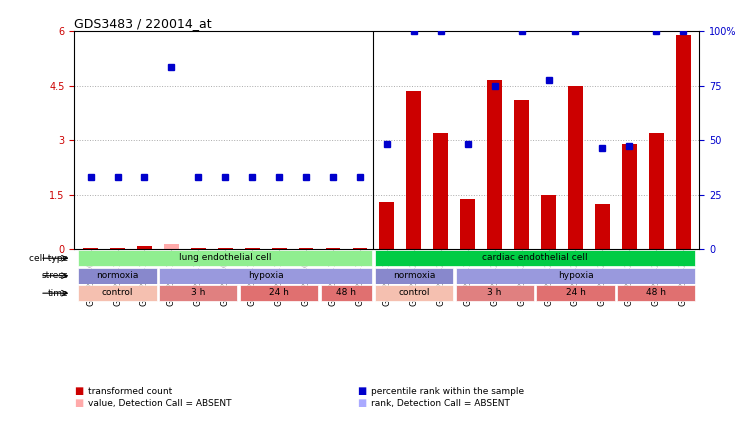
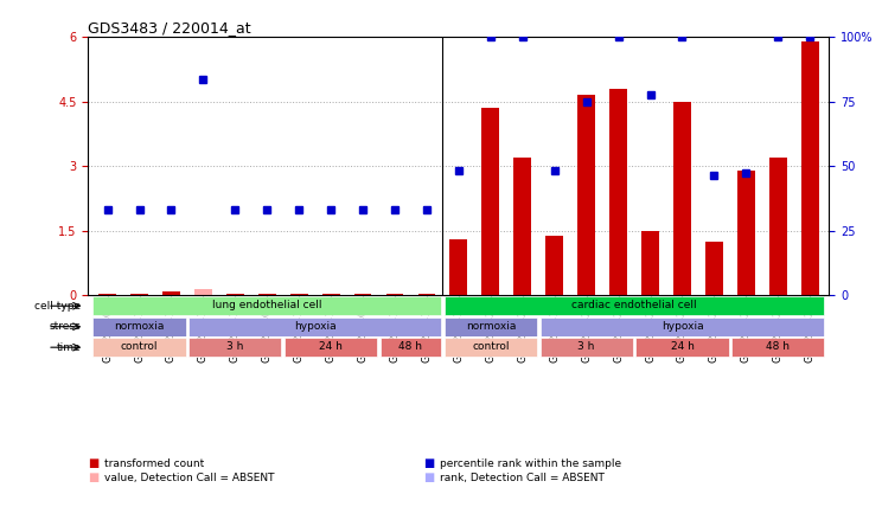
GSM286427: 4.10 -> 4.80
